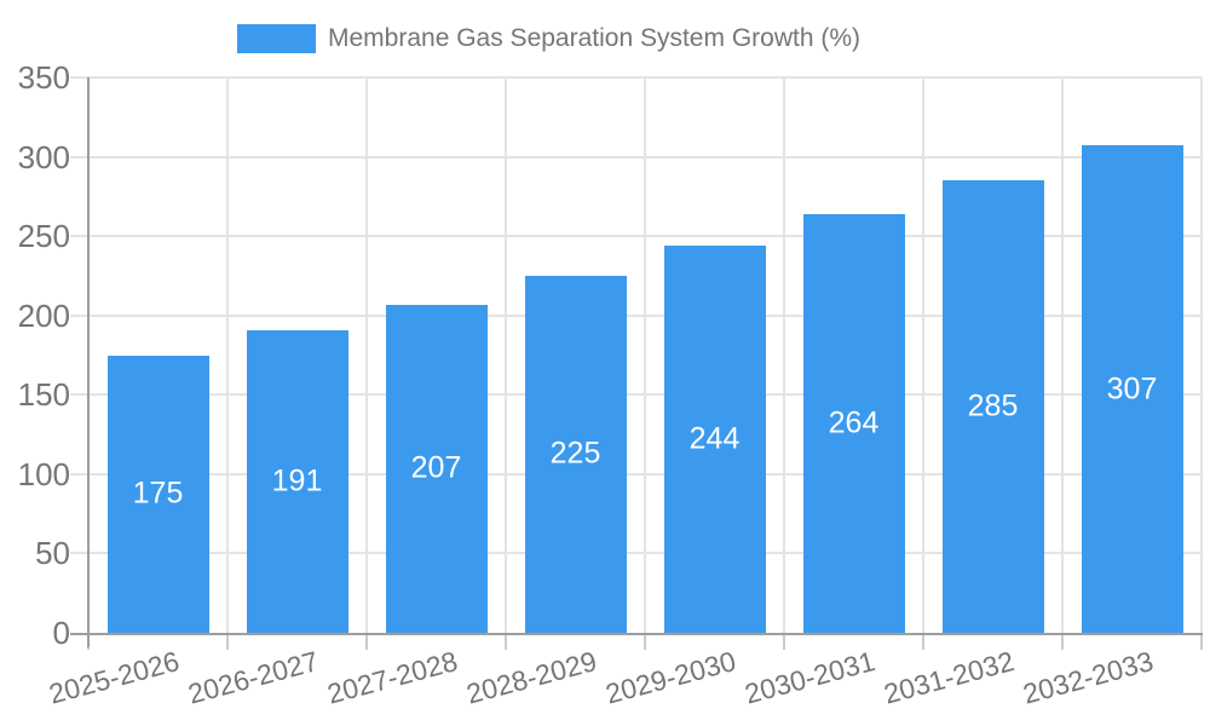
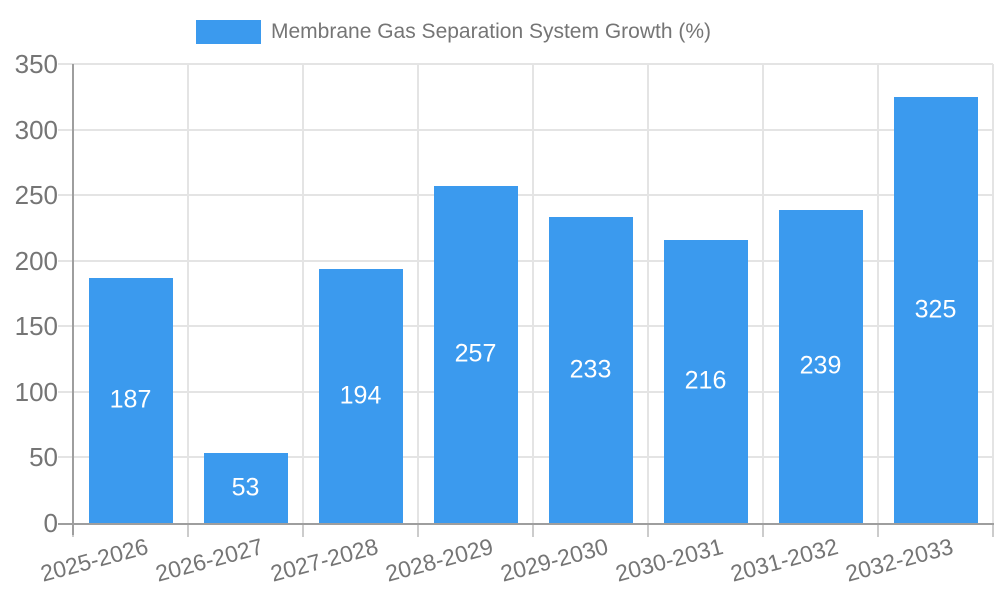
2025-2026: 175 -> 187
2026-2027: 191 -> 53
2027-2028: 207 -> 194
2028-2029: 225 -> 257
2029-2030: 244 -> 233
2030-2031: 264 -> 216
2031-2032: 285 -> 239
2032-2033: 307 -> 325
